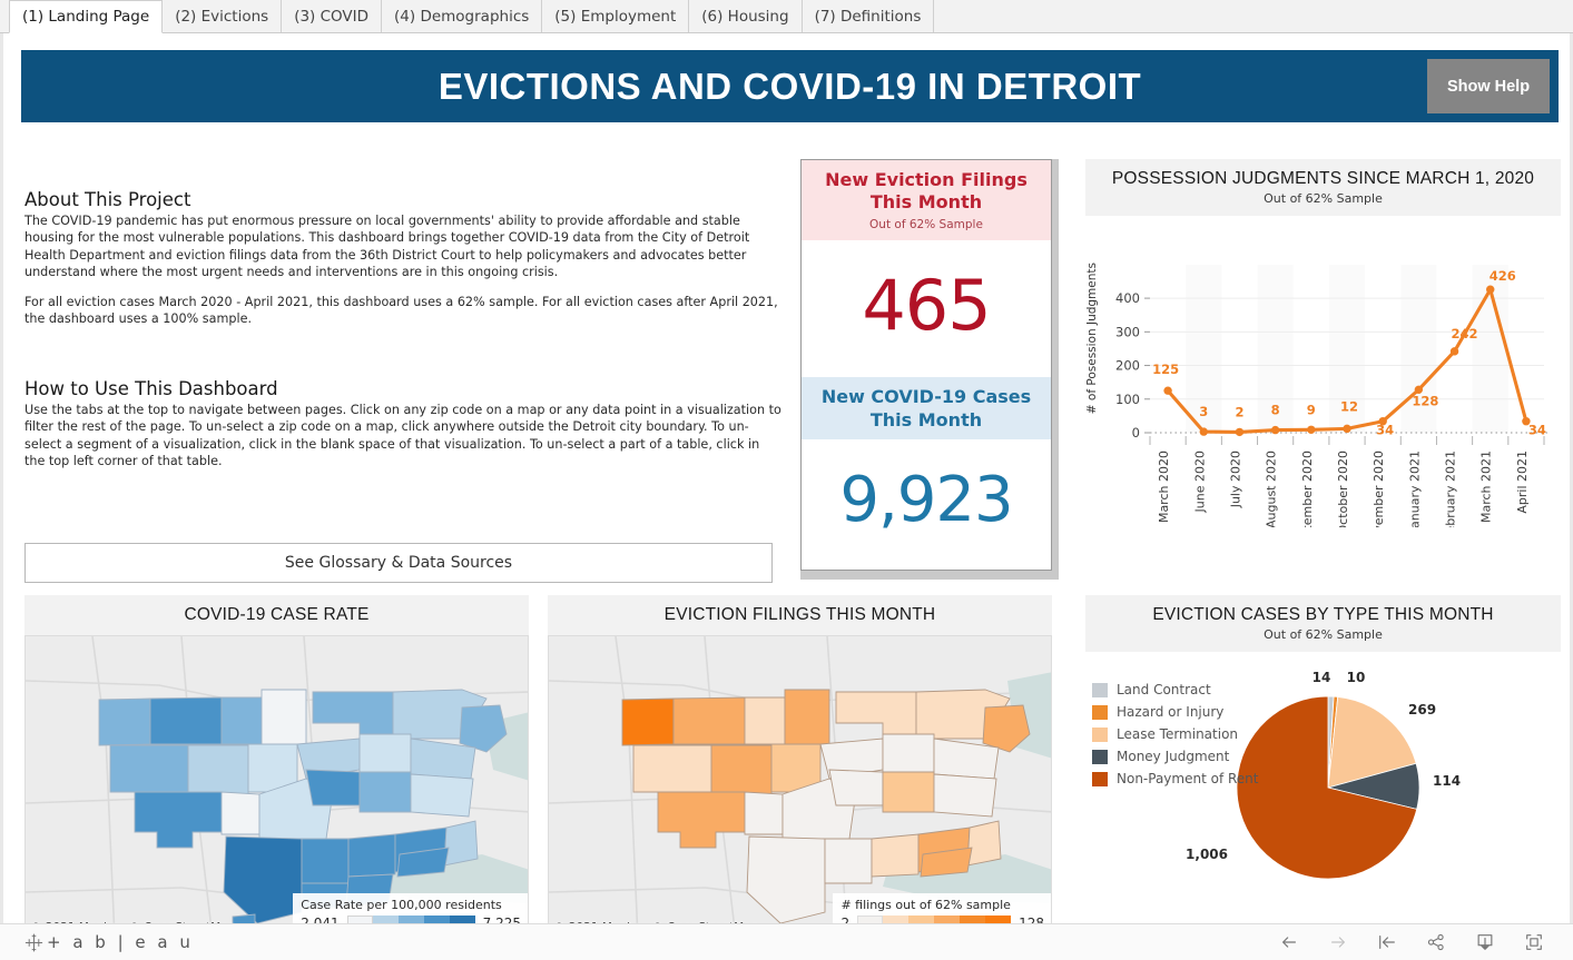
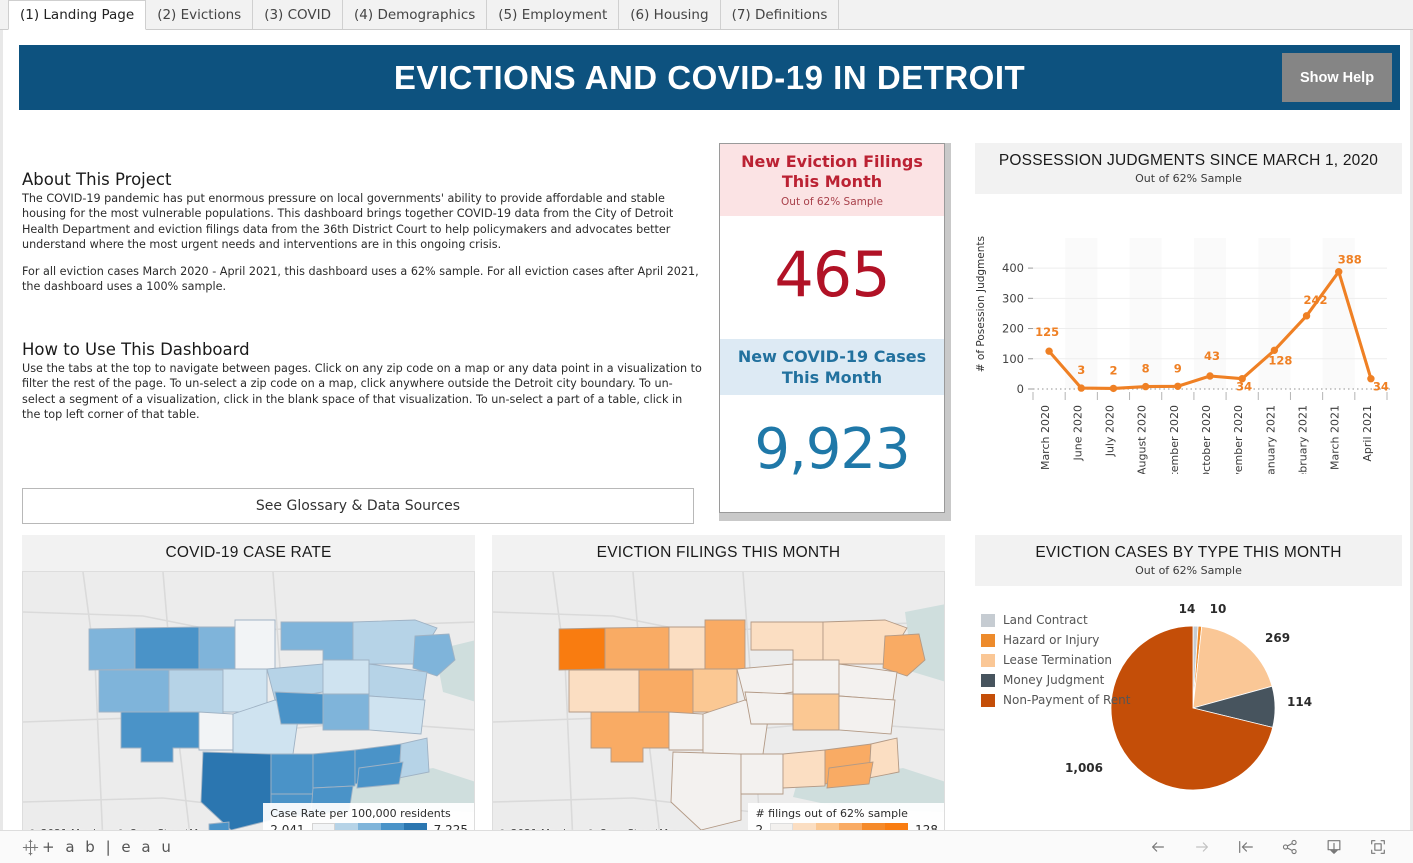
POSSESSION JUDGMENTS SINCE MARCH 1, 2020/October 2020: 12 -> 43
POSSESSION JUDGMENTS SINCE MARCH 1, 2020/March 2021: 426 -> 388
